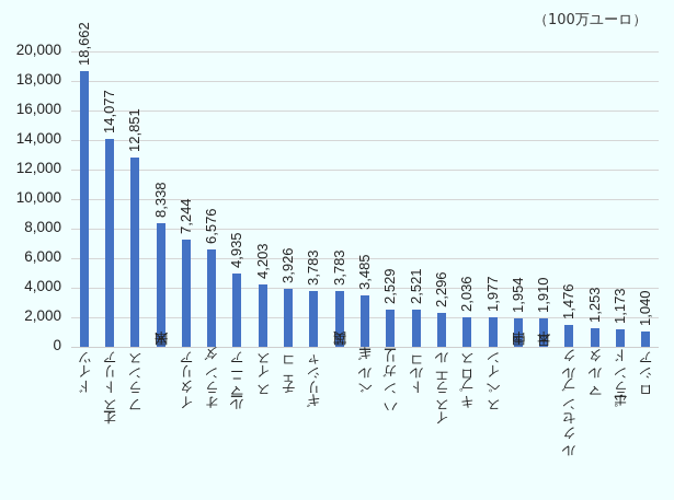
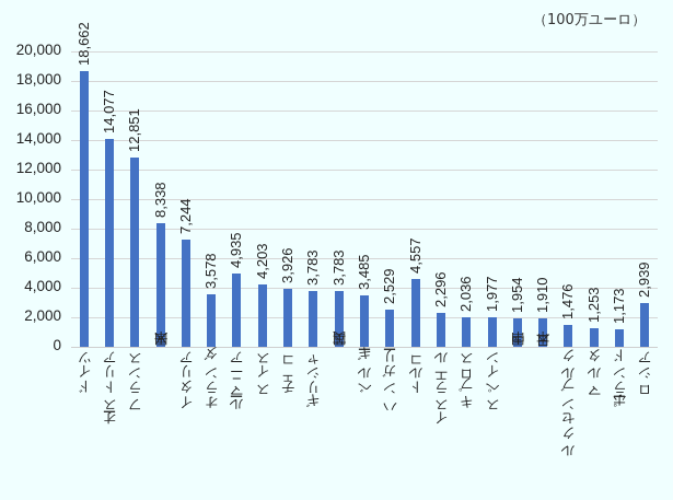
オランダ: 6,576 -> 3,578
トルコ: 2,521 -> 4,557
ロシア: 1,040 -> 2,939
